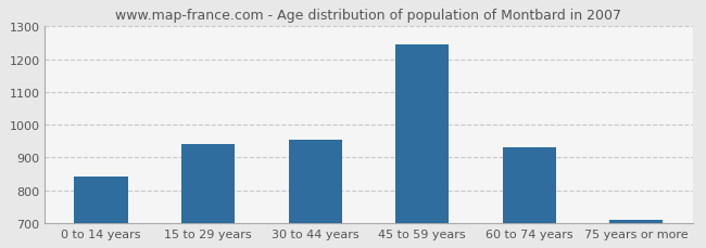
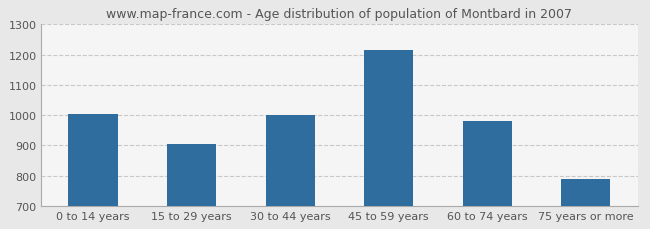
0 to 14 years: 840 -> 1005
15 to 29 years: 940 -> 905
30 to 44 years: 955 -> 1000
45 to 59 years: 1245 -> 1215
60 to 74 years: 930 -> 980
75 years or more: 710 -> 790
